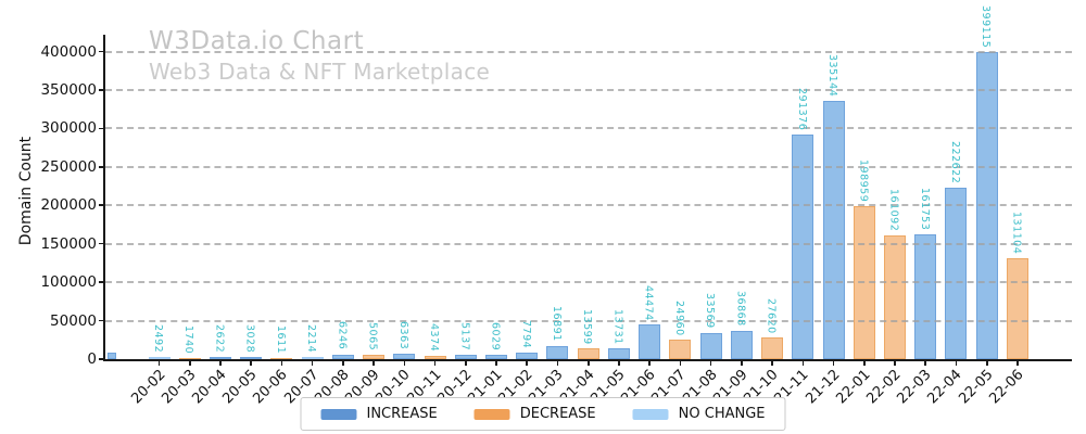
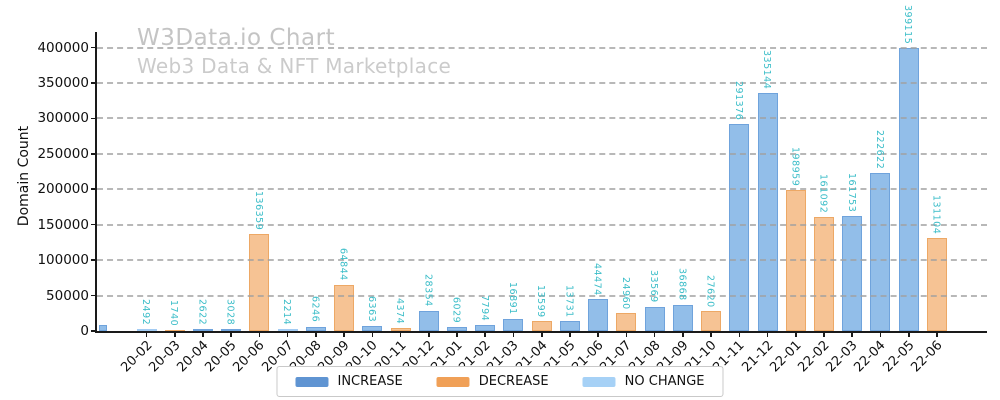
20-06: 1611 -> 136359
20-09: 5065 -> 64844
20-12: 5137 -> 28354
